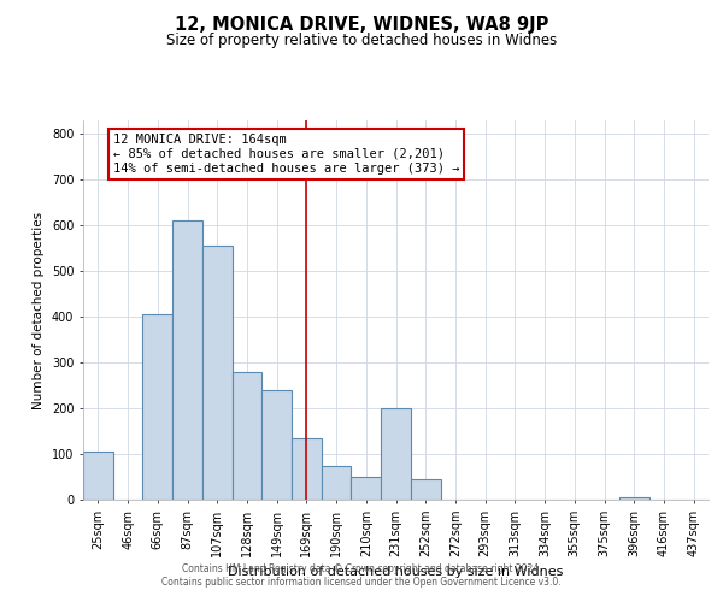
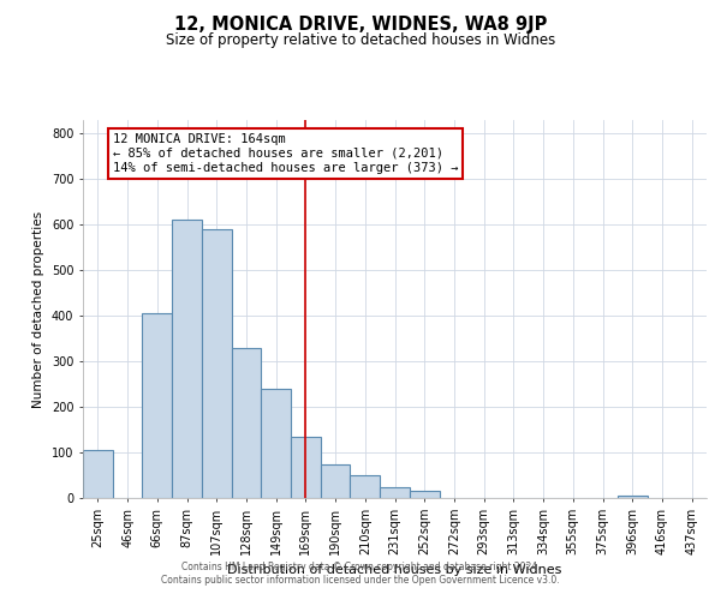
107sqm: 555 -> 590
128sqm: 280 -> 330
231sqm: 200 -> 25
252sqm: 45 -> 15
